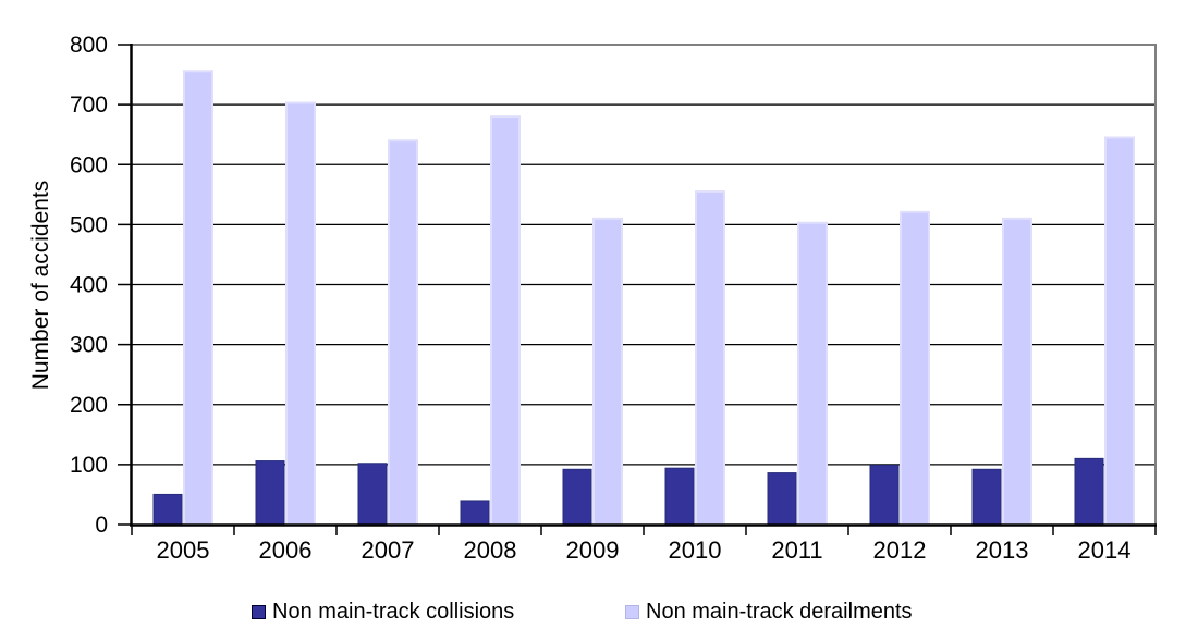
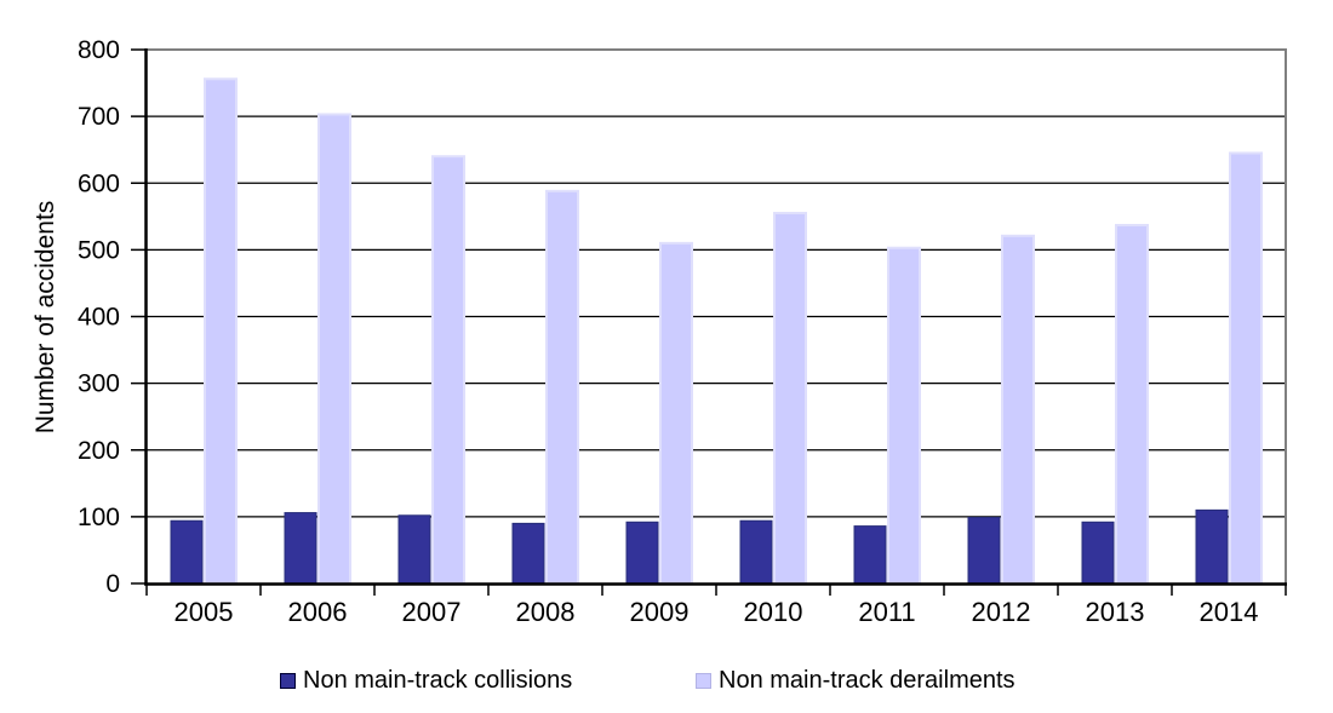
Non main-track collisions/2005: 50 -> 90
Non main-track collisions/2008: 40 -> 90
Non main-track derailments/2008: 680 -> 590
Non main-track derailments/2013: 510 -> 540
